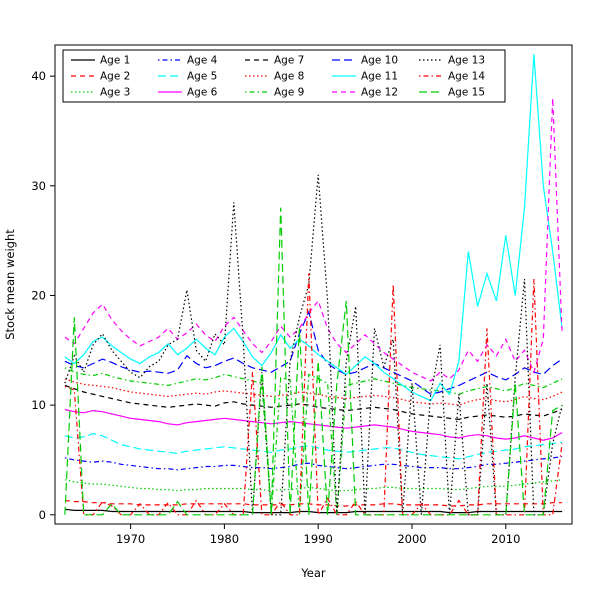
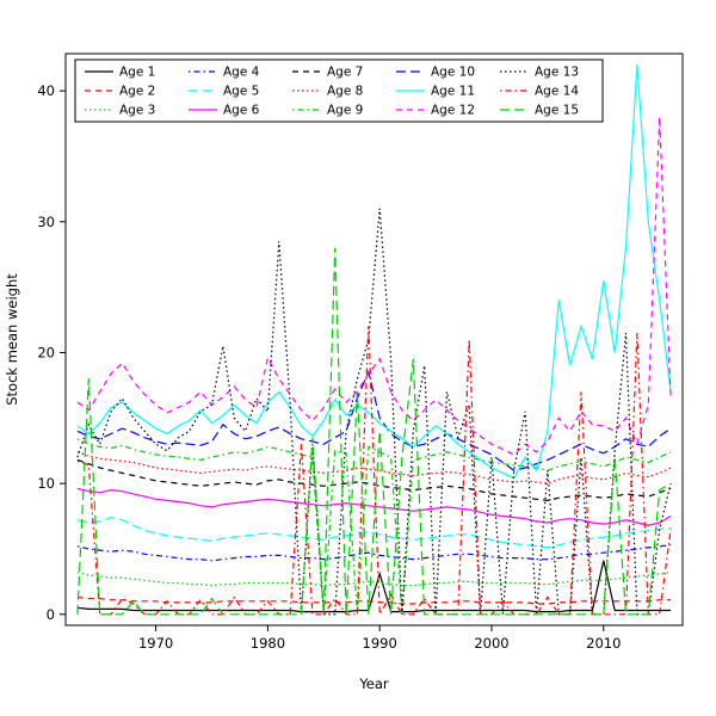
Age 12/1980: 17.2 -> 19.6
Age 1/1990: 0.2 -> 3.1
Age 1/2010: 0.3 -> 4.1
Age 12/2010: 16.0 -> 14.4
